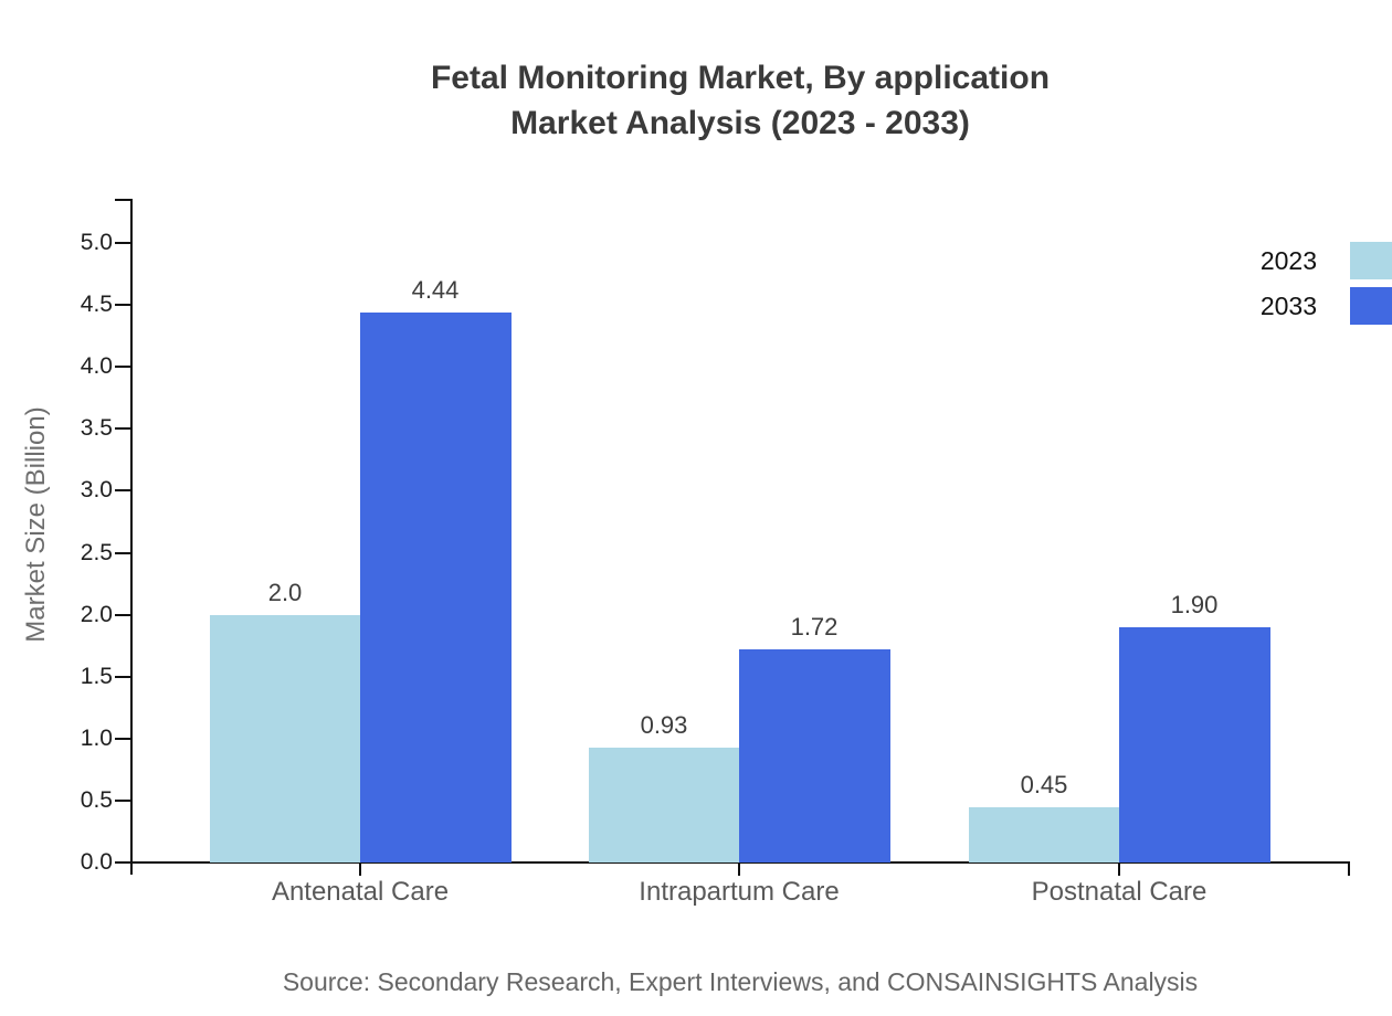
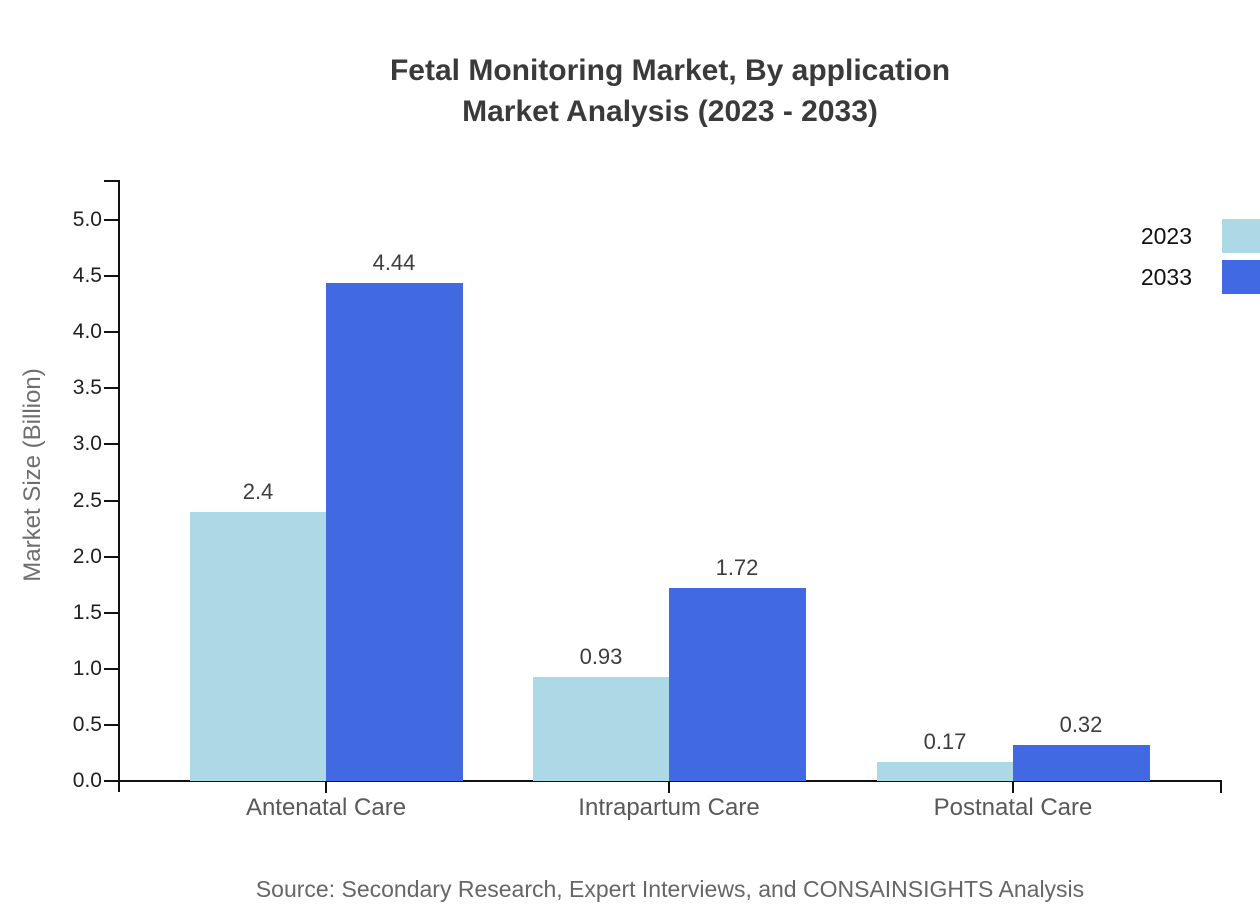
2023/Antenatal Care: 2.0 -> 2.4
2023/Postnatal Care: 0.45 -> 0.17
2033/Postnatal Care: 1.90 -> 0.32
